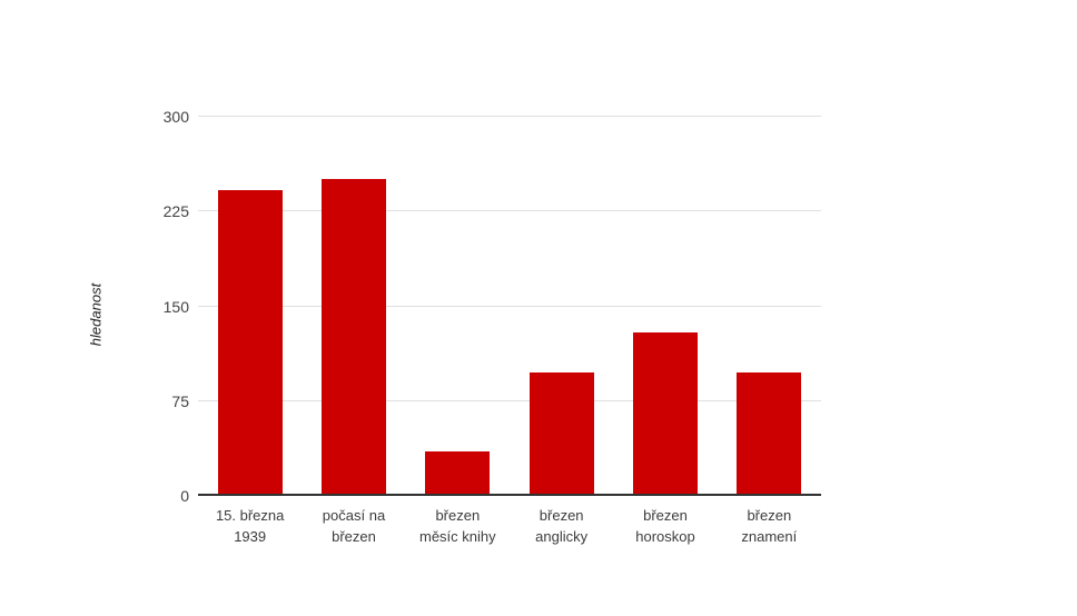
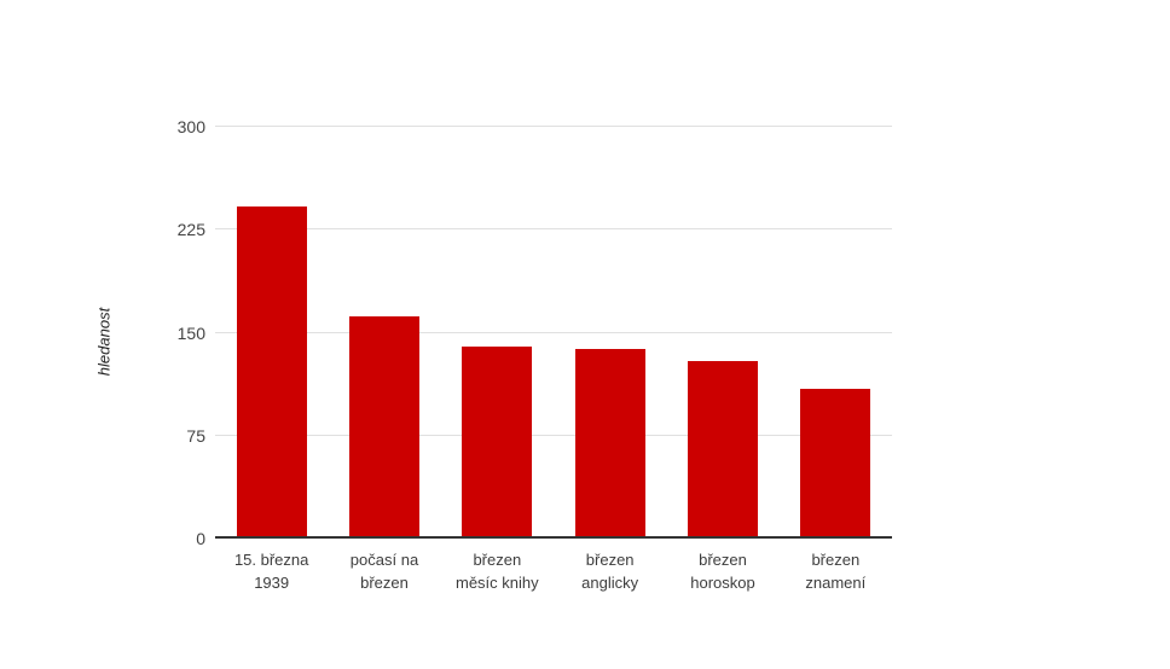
počasí na březen: 251 -> 162
březen měsíc knihy: 35 -> 140
březen anglicky: 98 -> 138
březen znamení: 98 -> 109
